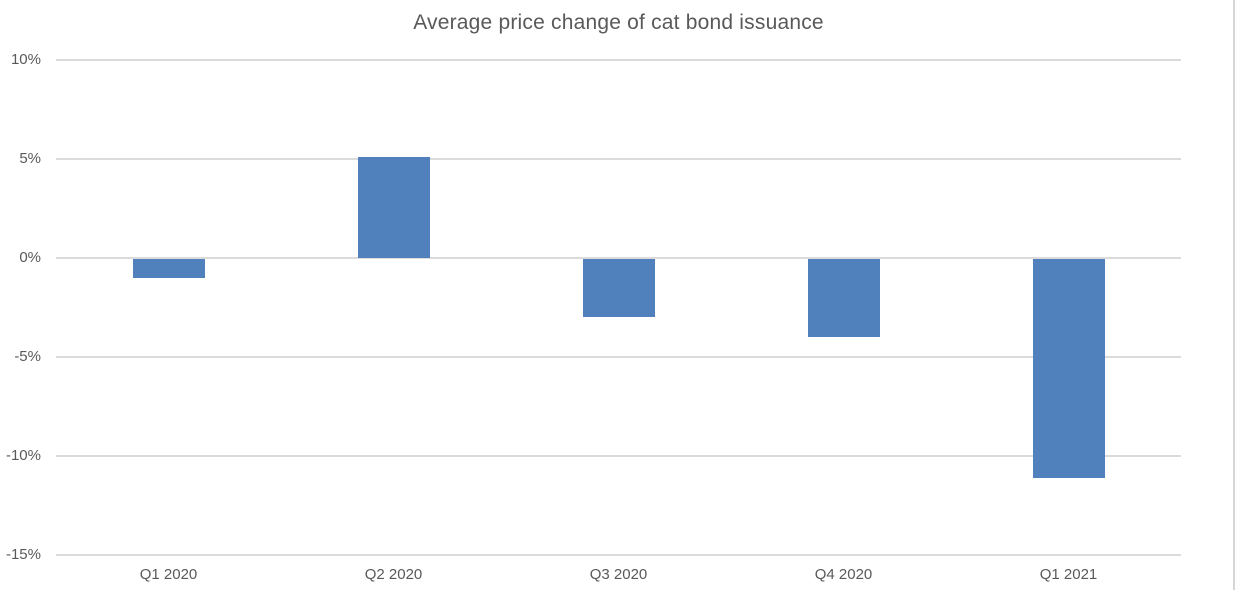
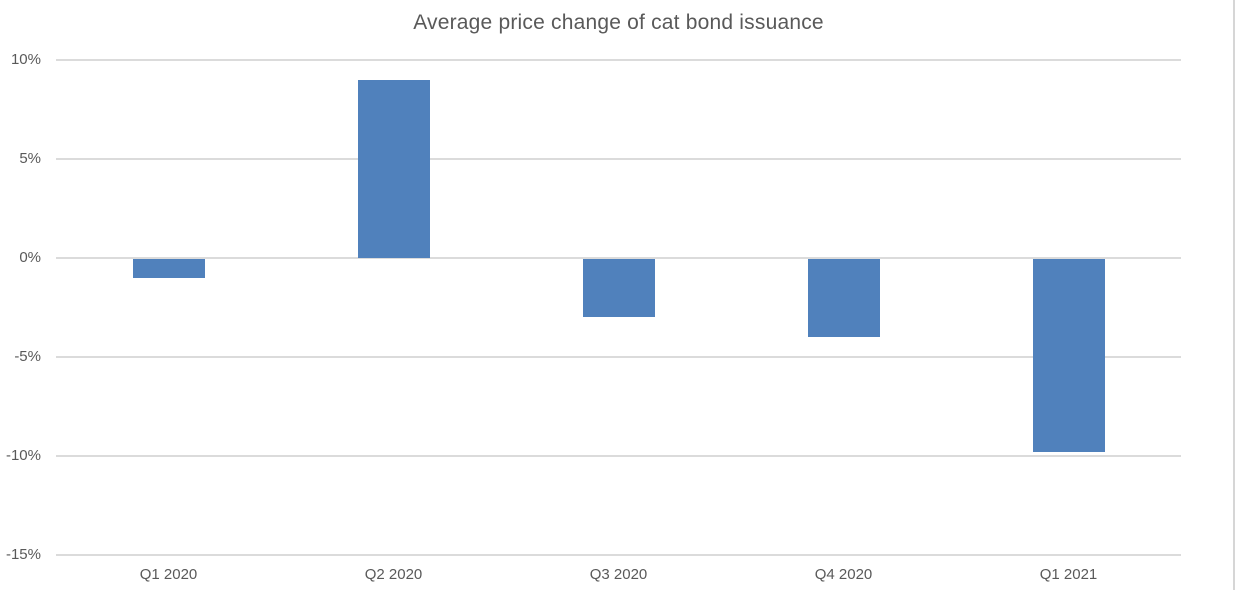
Q2 2020: 5.1% -> 9.0%
Q1 2021: -11.1% -> -9.8%
